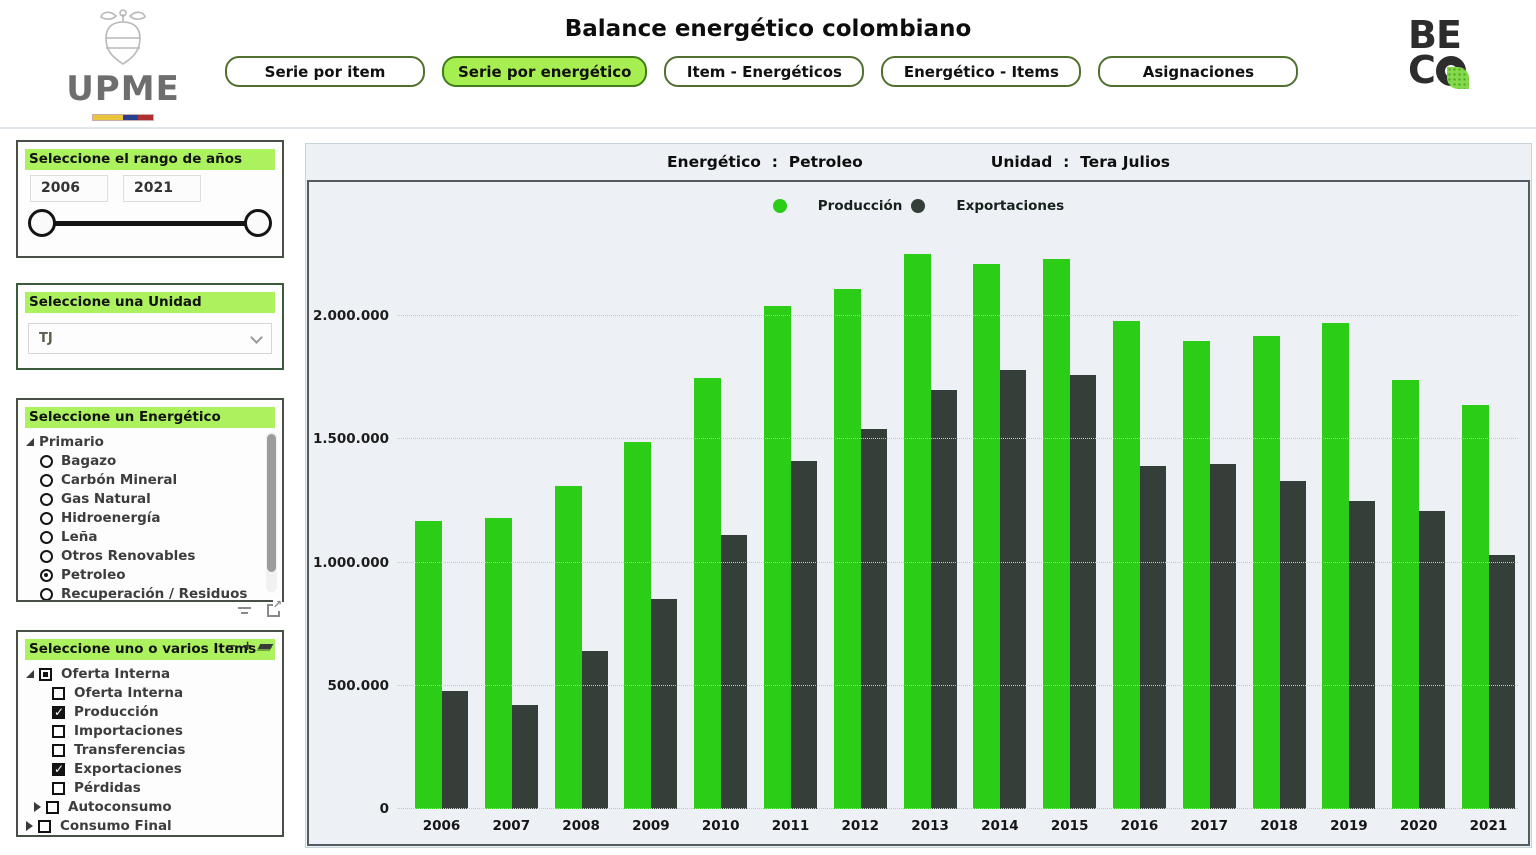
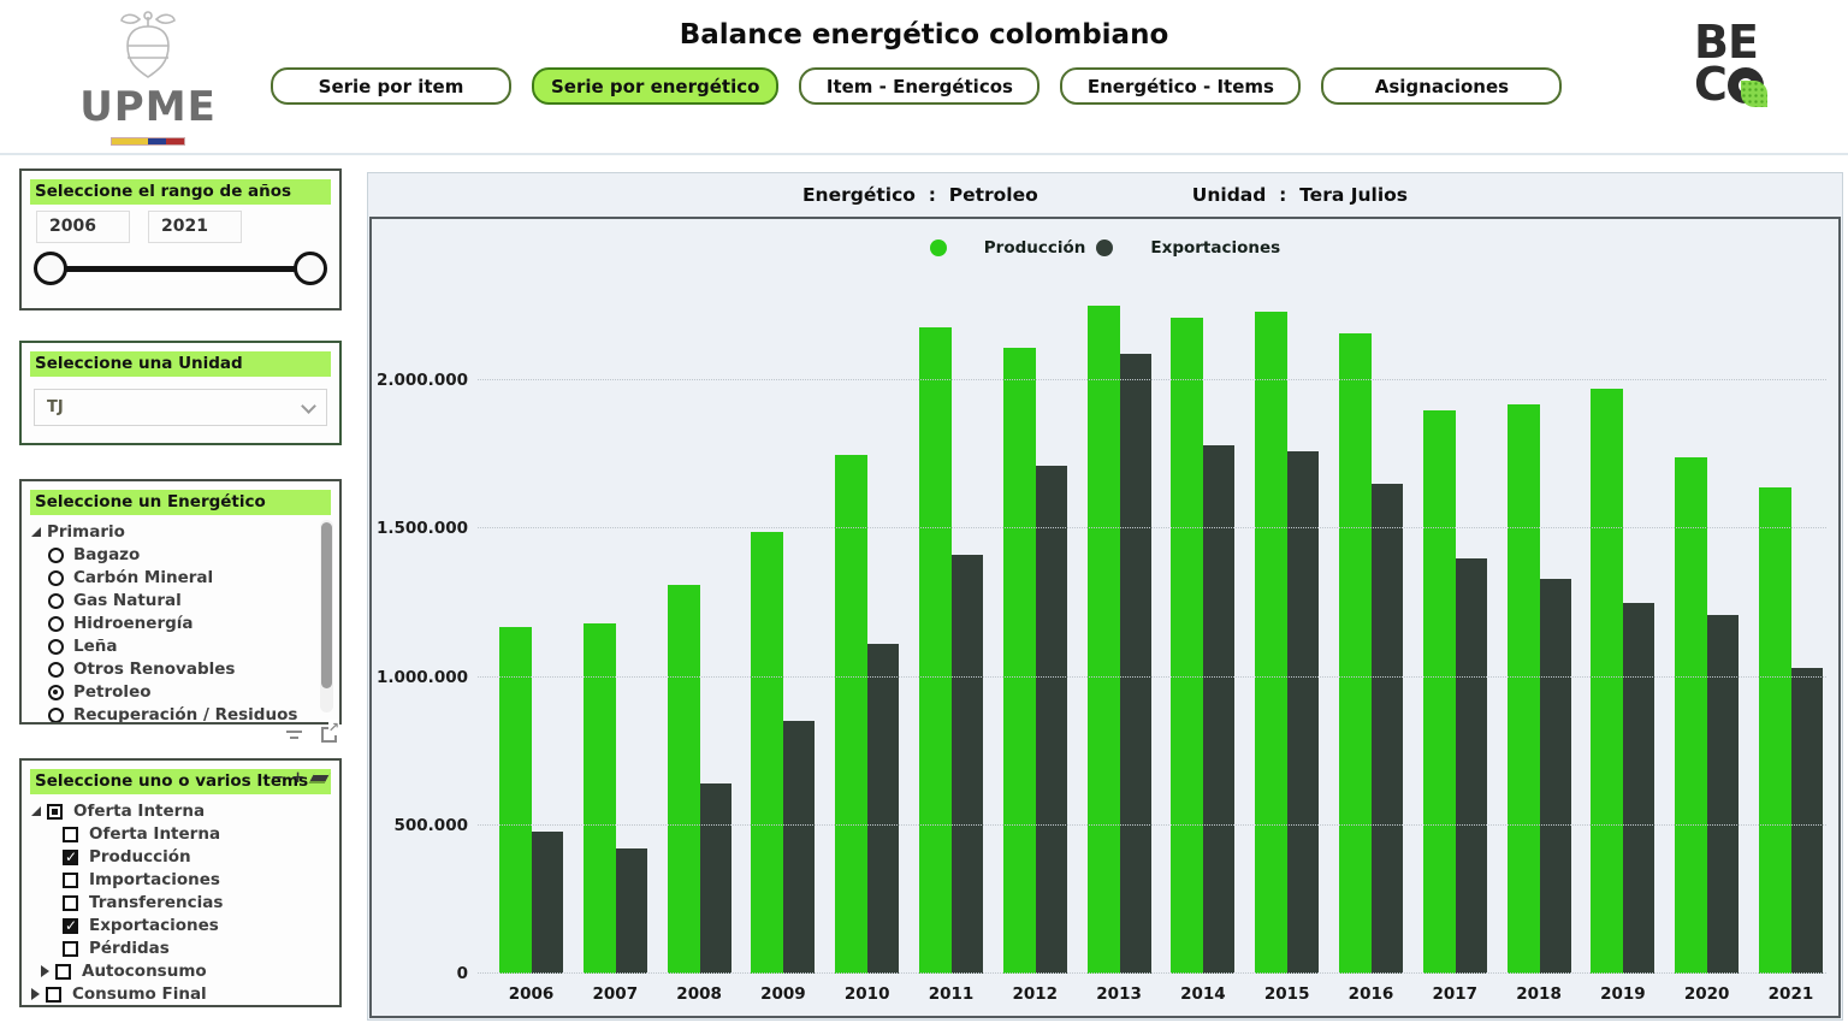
Producción/2011: 2040000 -> 2180000
Exportaciones/2012: 1540000 -> 1710000
Exportaciones/2013: 1700000 -> 2090000
Producción/2016: 1980000 -> 2160000
Exportaciones/2016: 1390000 -> 1650000
